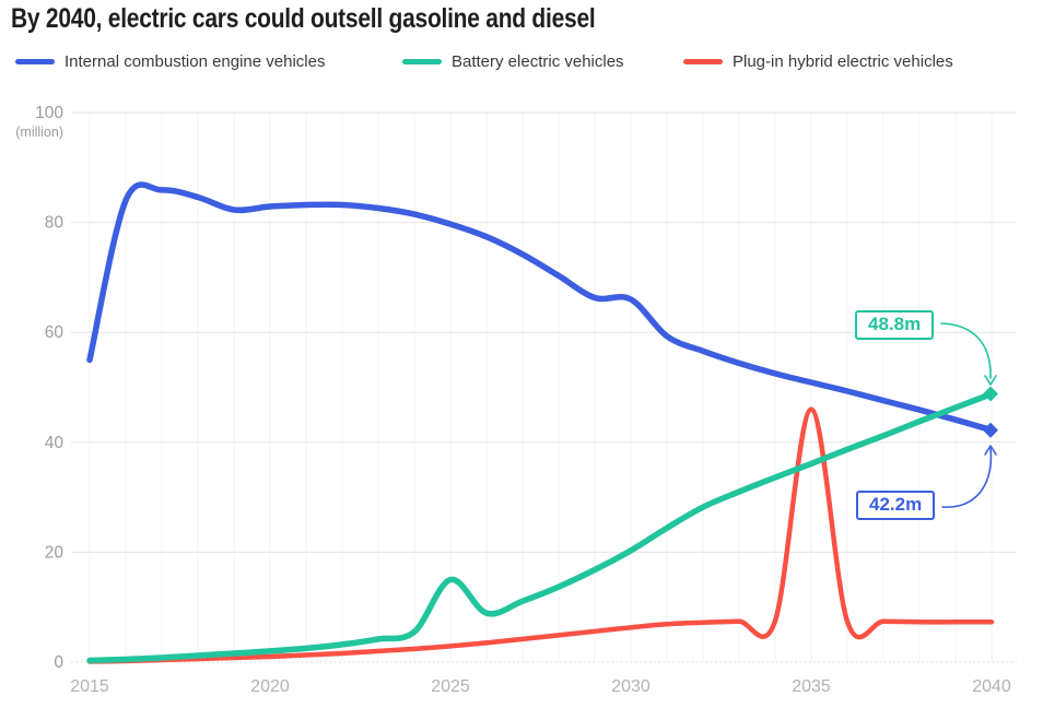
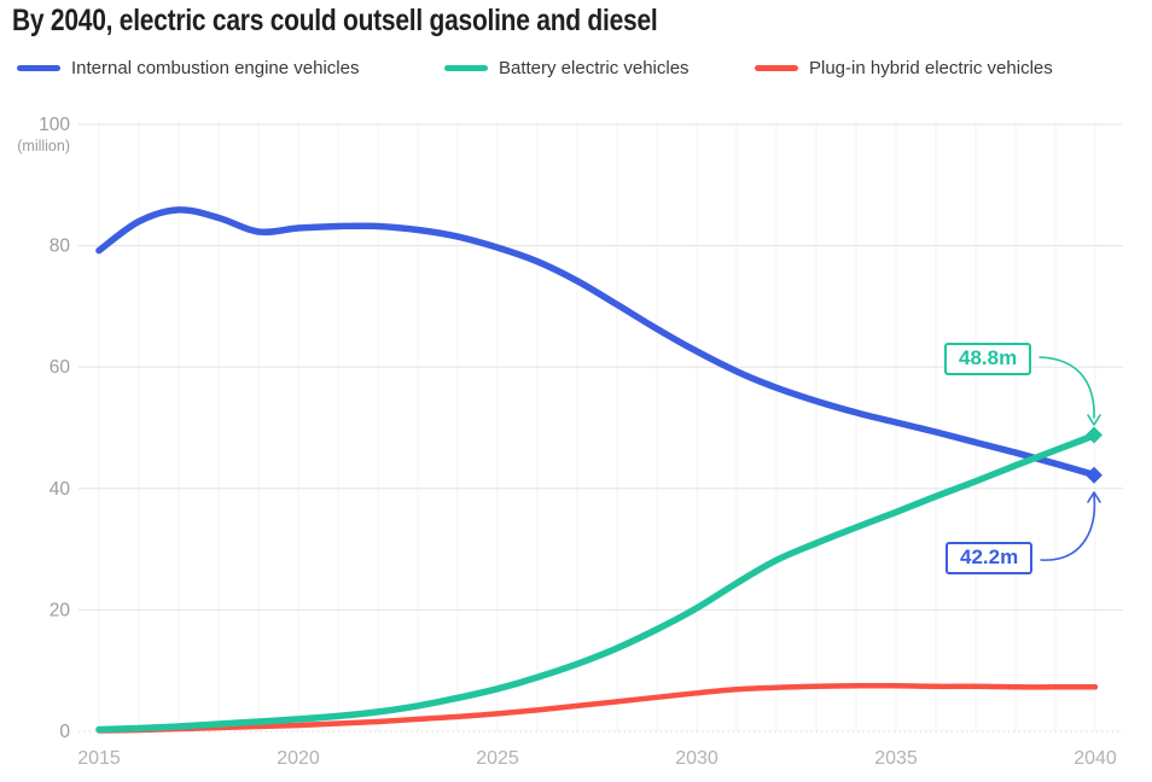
Internal combustion engine vehicles/2015: 55 -> 79
Battery electric vehicles/2025: 15 -> 7
Internal combustion engine vehicles/2030: 66 -> 63
Plug-in hybrid electric vehicles/2035: 46 -> 8
